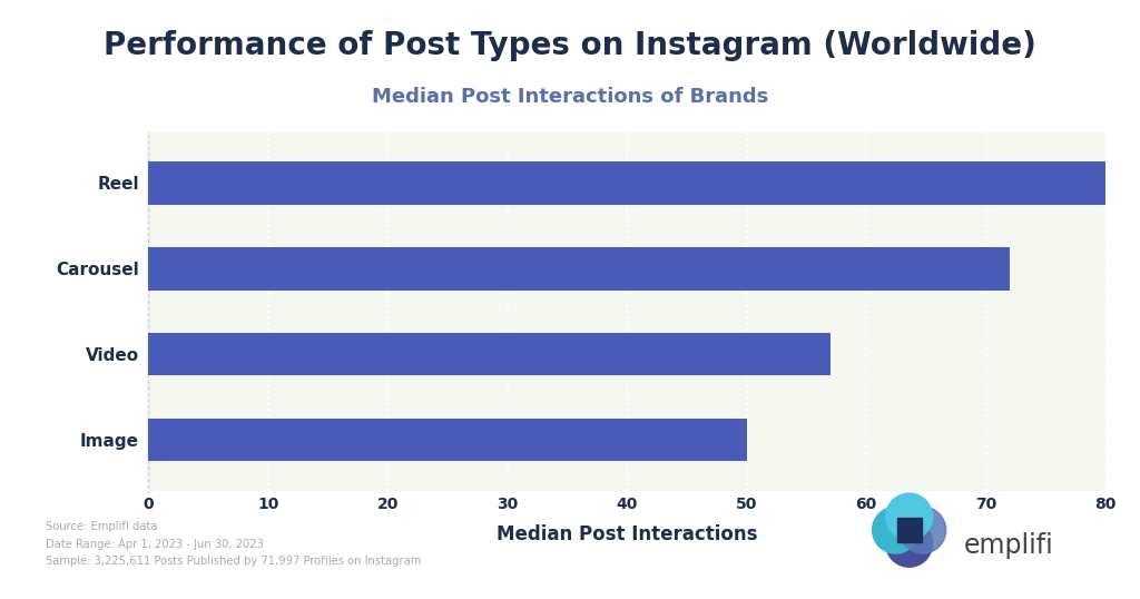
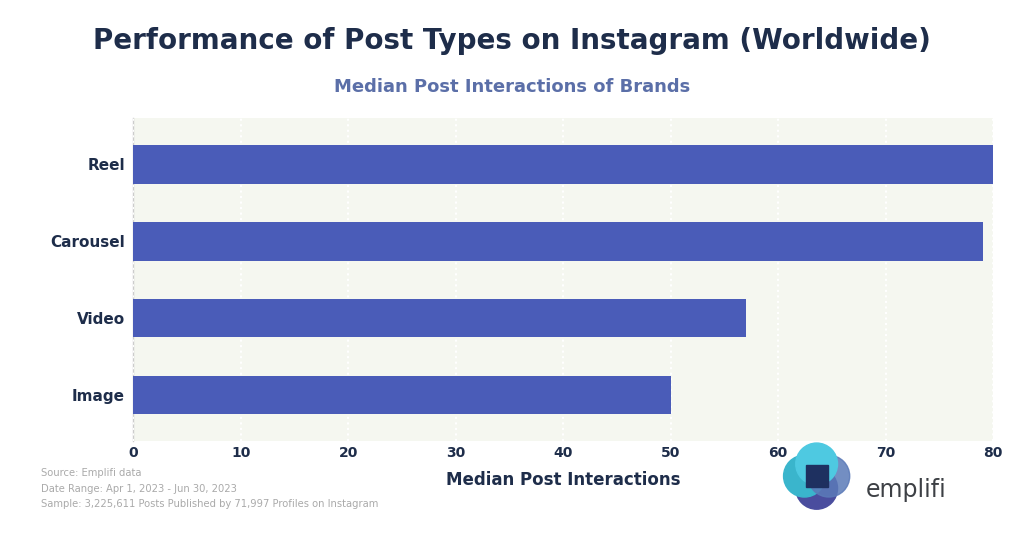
Carousel: 72 -> 79
